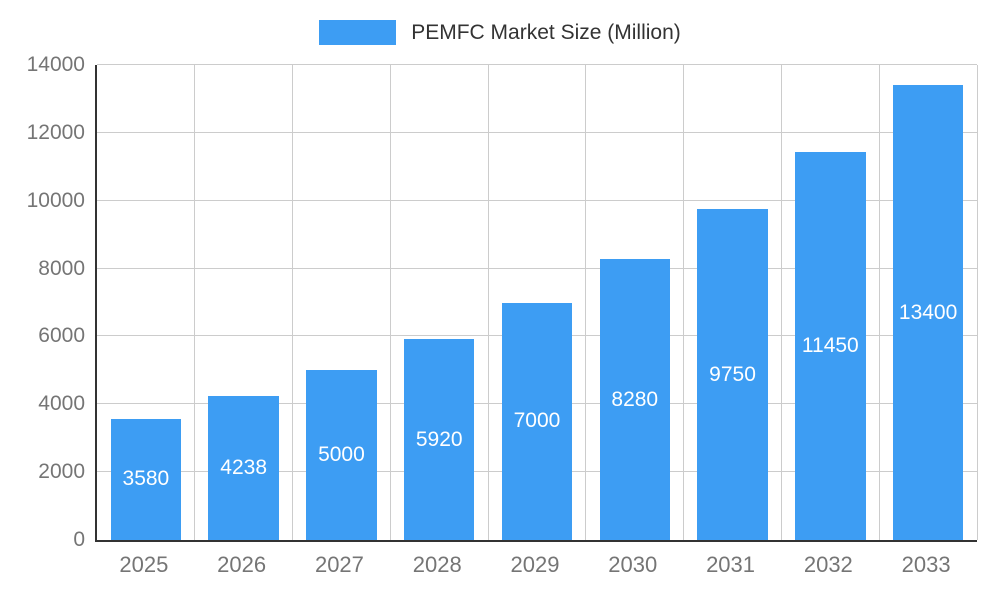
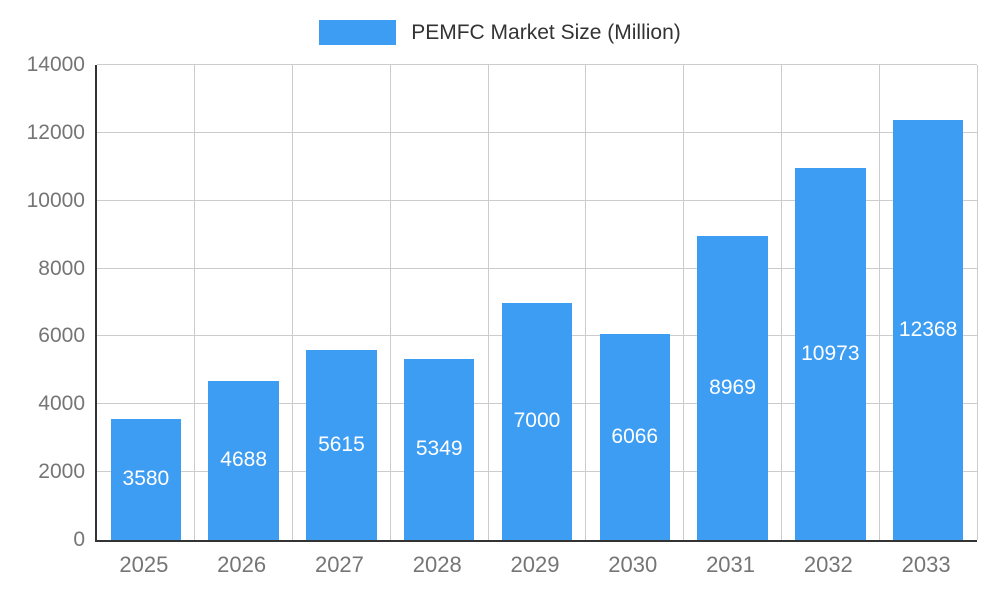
2026: 4238 -> 4688
2027: 5000 -> 5615
2028: 5920 -> 5349
2030: 8280 -> 6066
2031: 9750 -> 8969
2032: 11450 -> 10973
2033: 13400 -> 12368
